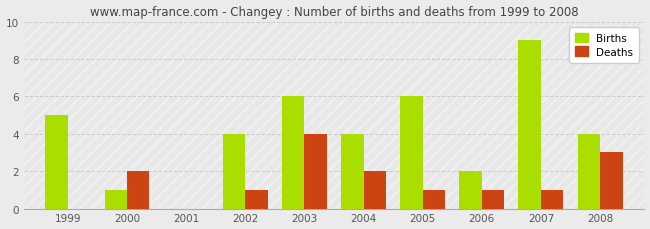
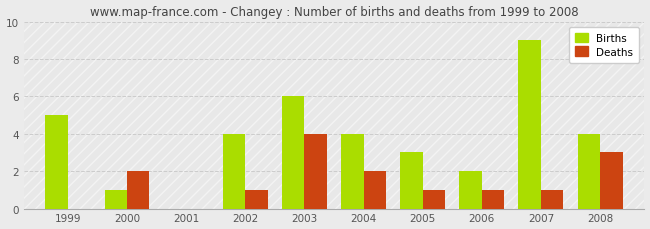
Births/2005: 6 -> 3
